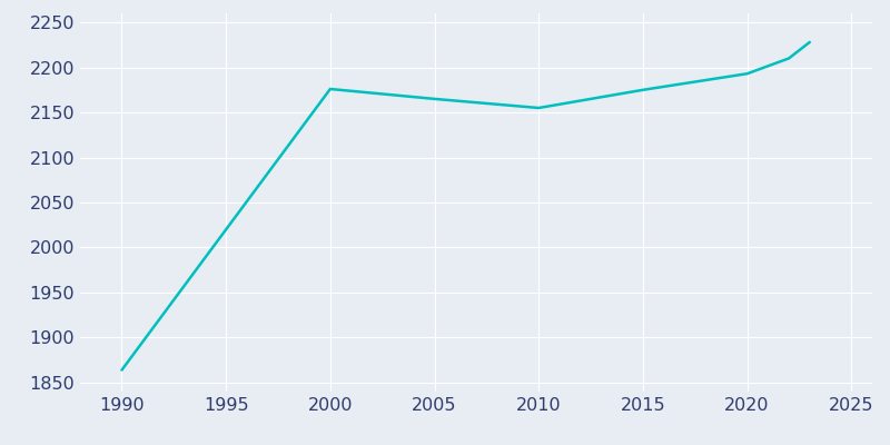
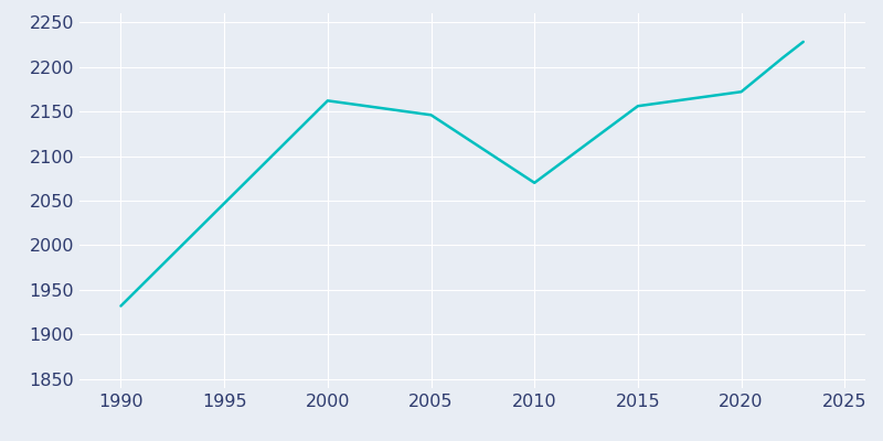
1990: 1864 -> 1932
2000: 2176 -> 2162
2005: 2165 -> 2146
2010: 2155 -> 2070
2015: 2175 -> 2156
2020: 2193 -> 2172
